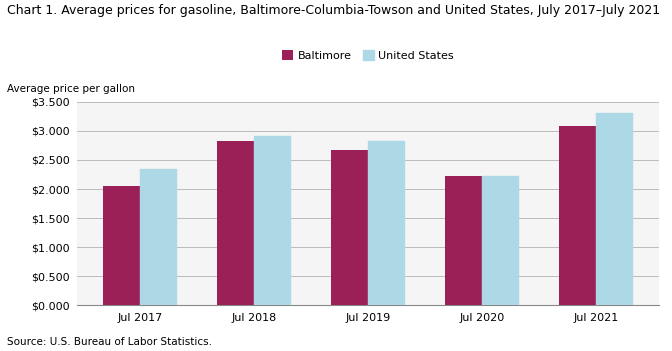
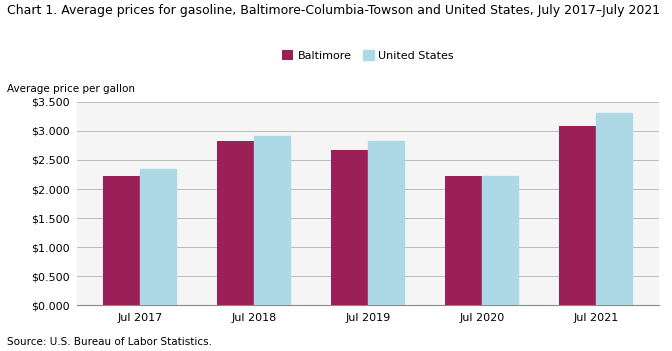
Baltimore/Jul 2017: $2.06 -> $2.22
